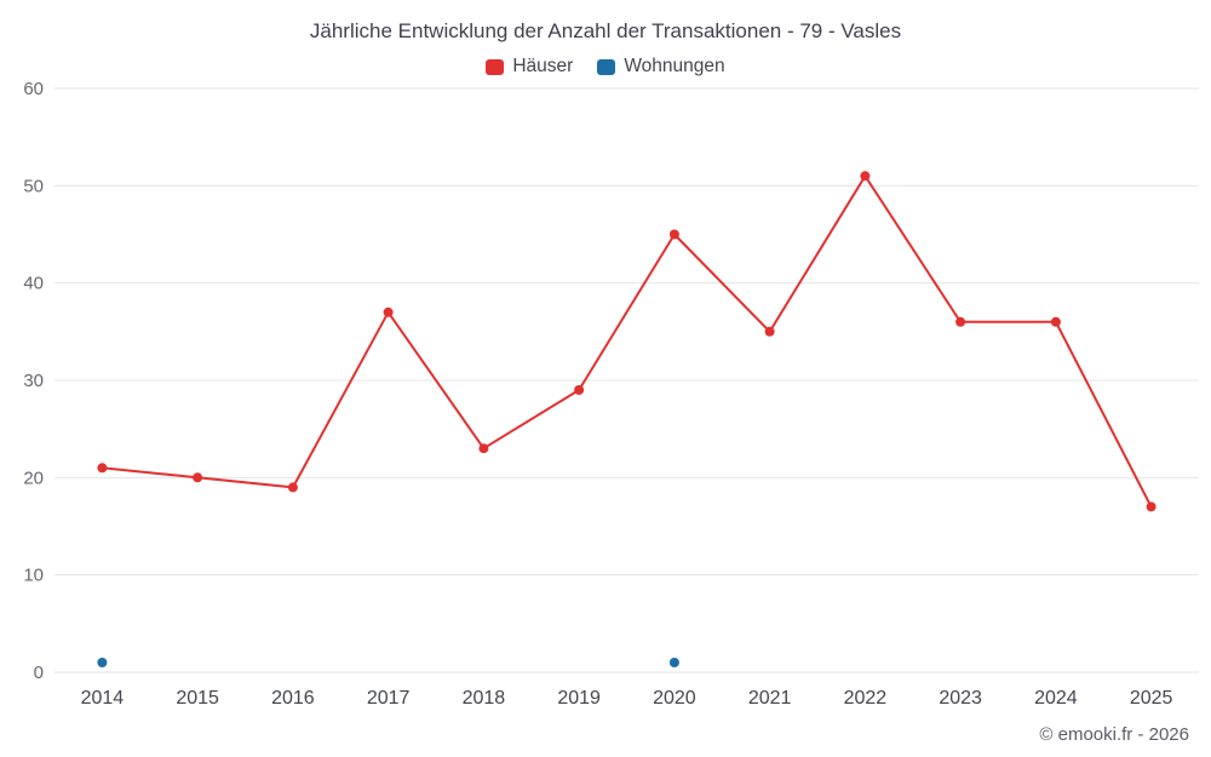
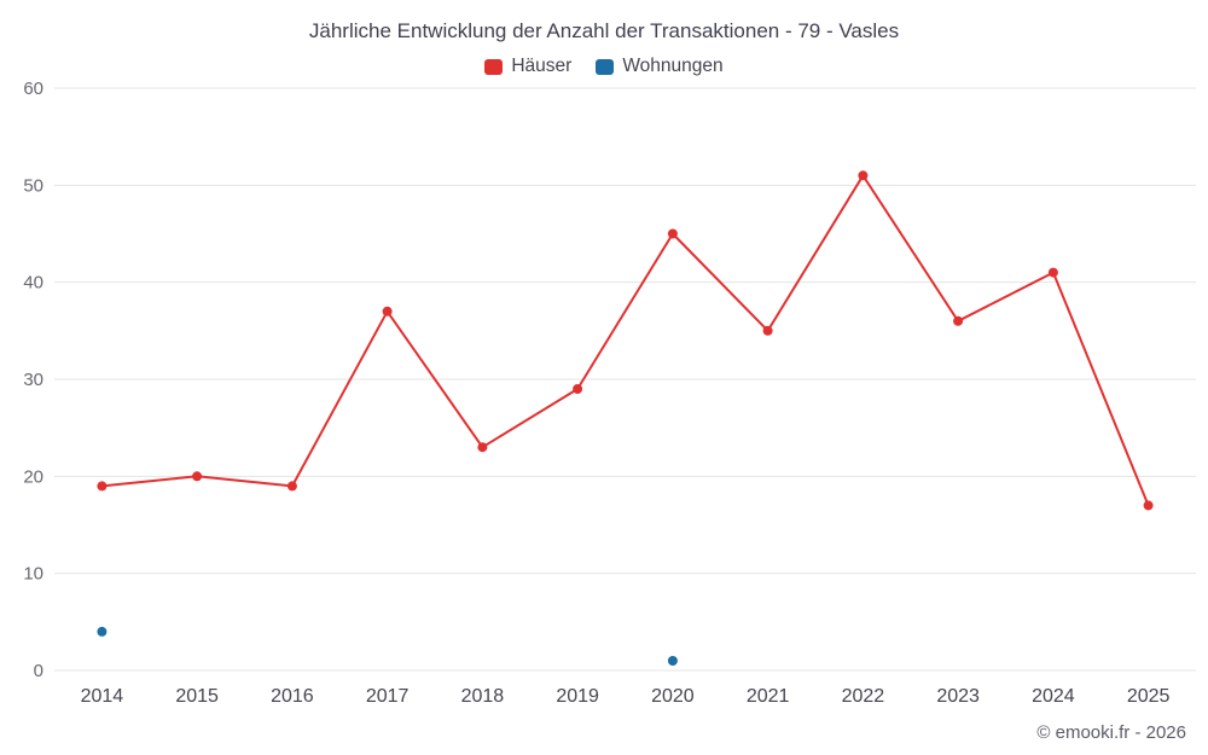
Häuser/2014: 21 -> 19
Wohnungen/2014: 1 -> 4
Häuser/2024: 36 -> 41
